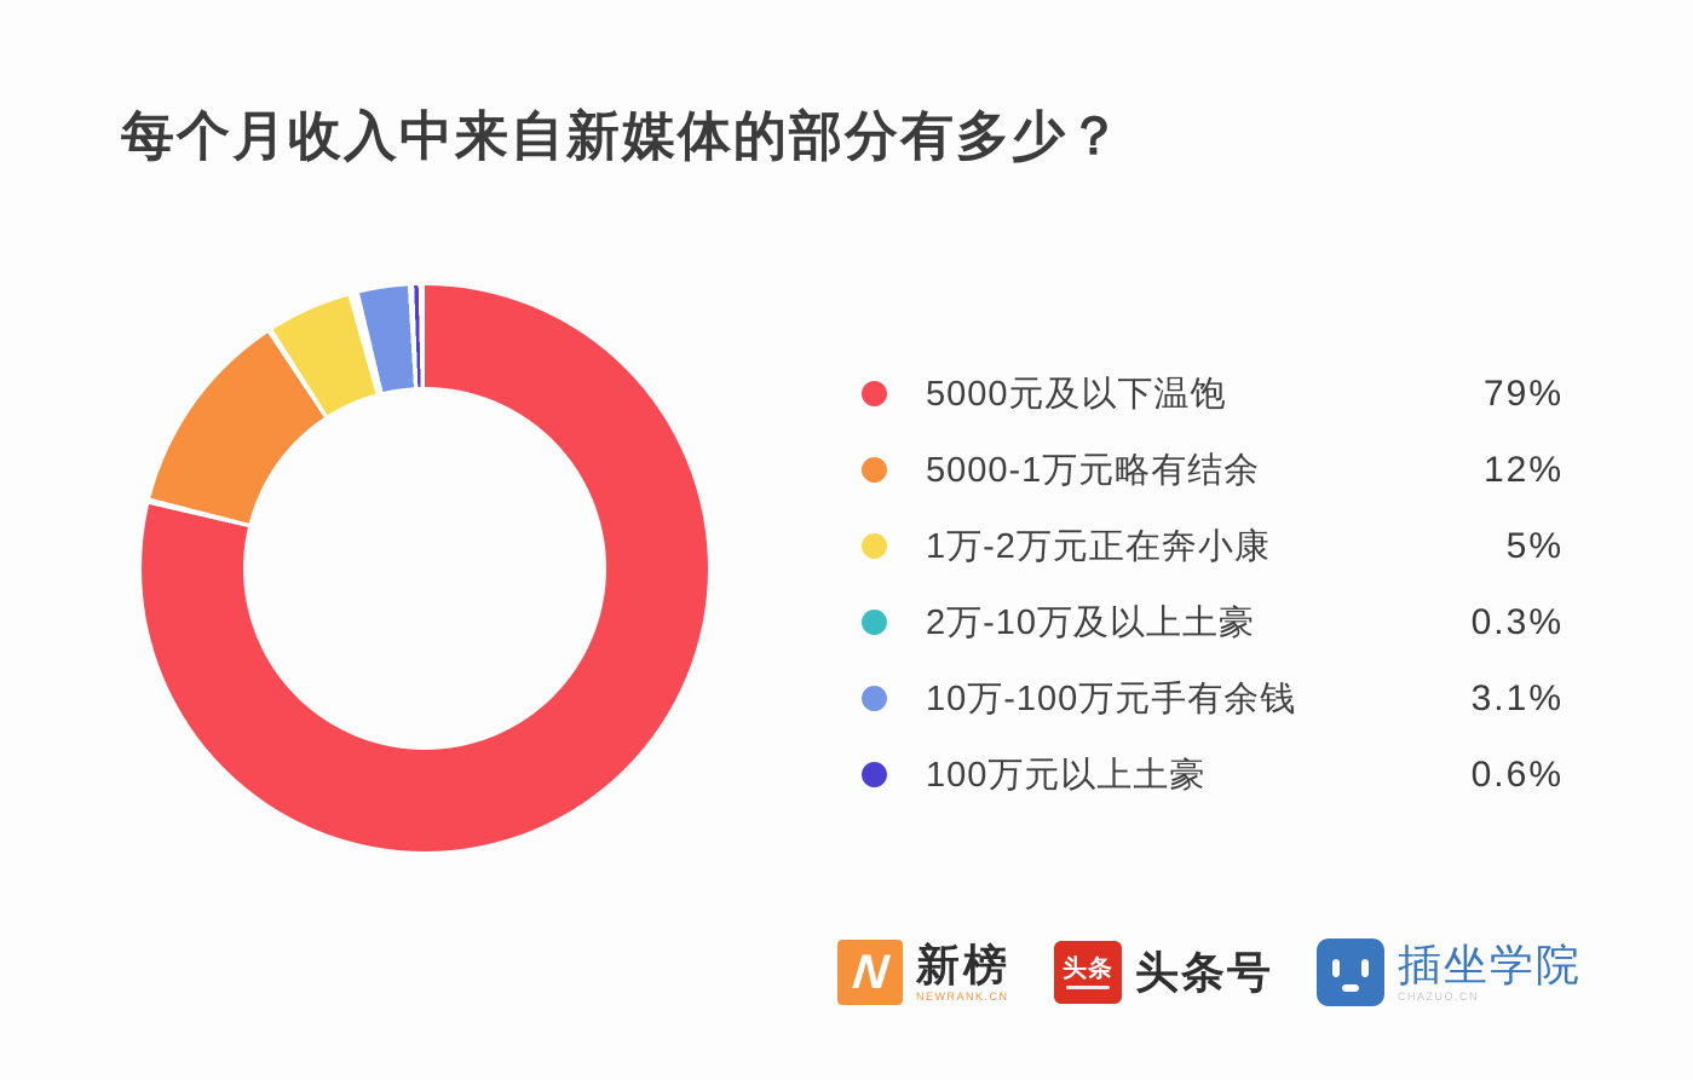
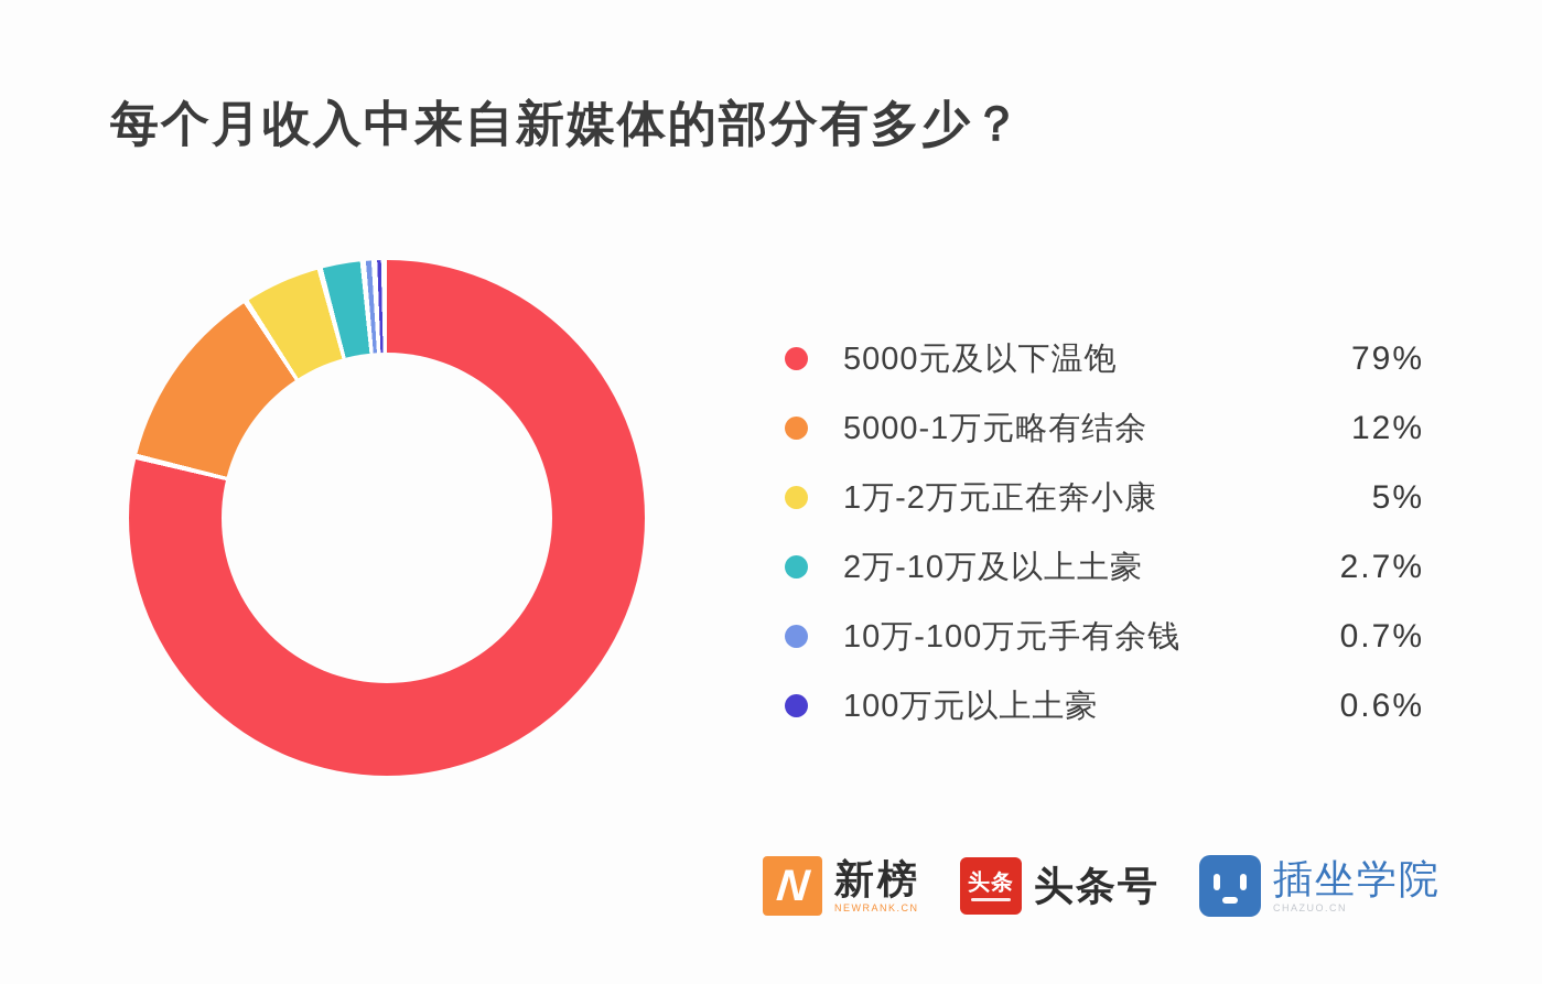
2万-10万及以上土豪: 0.3% -> 2.7%
10万-100万元手有余钱: 3.1% -> 0.7%
